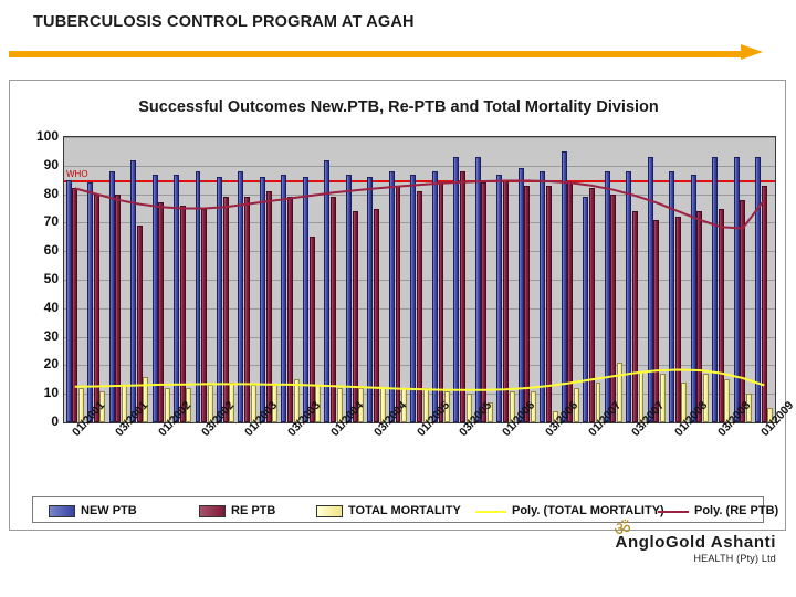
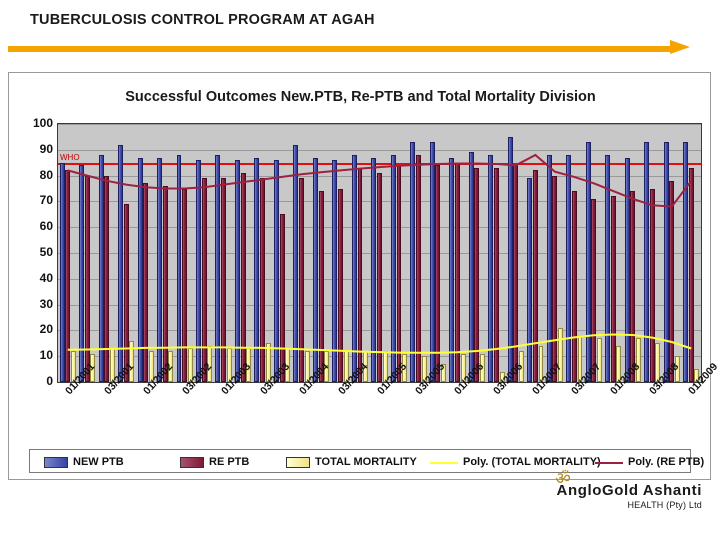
Poly. (RE PTB)/01/2007: 83 -> 88
